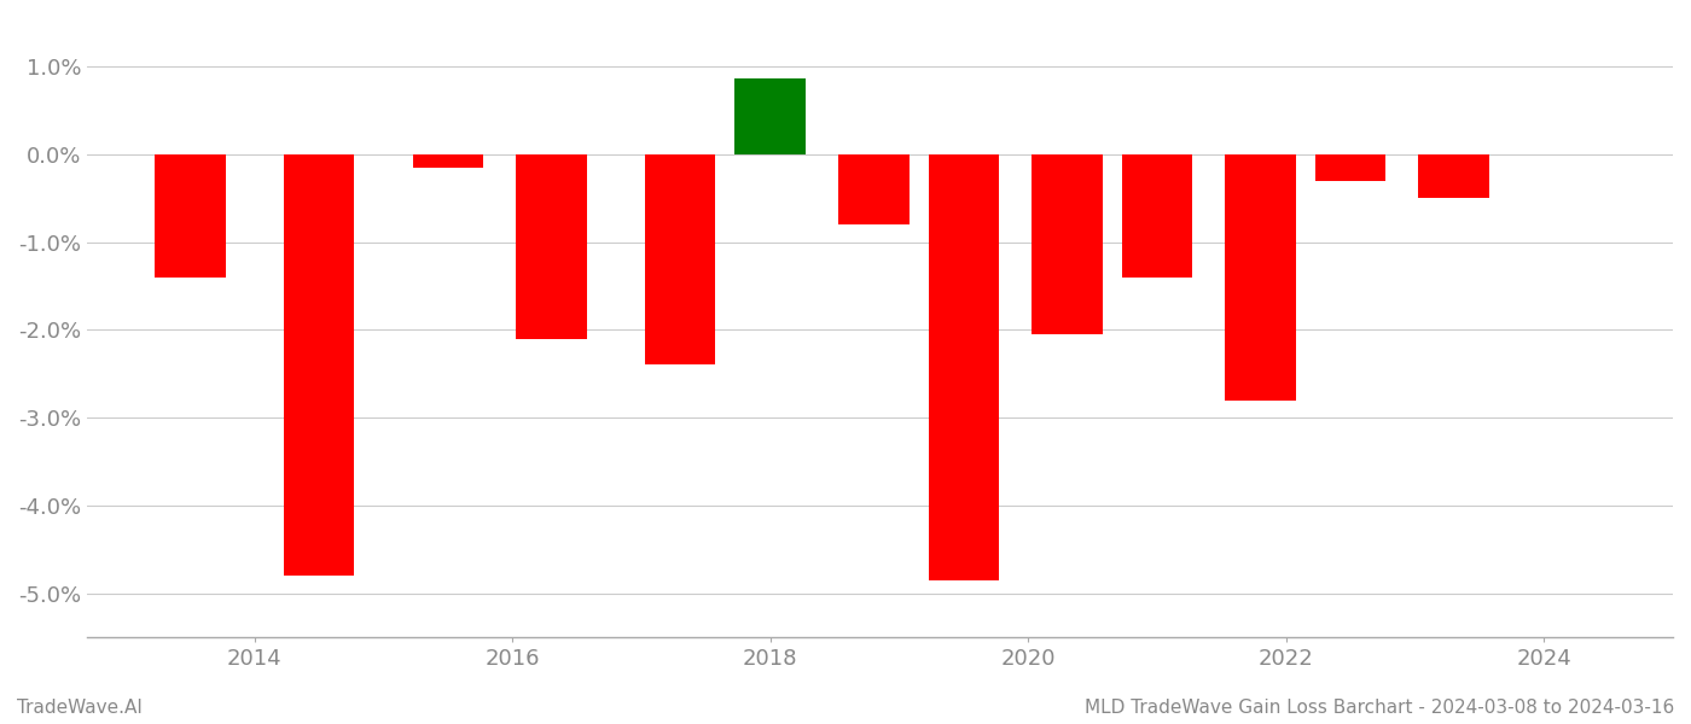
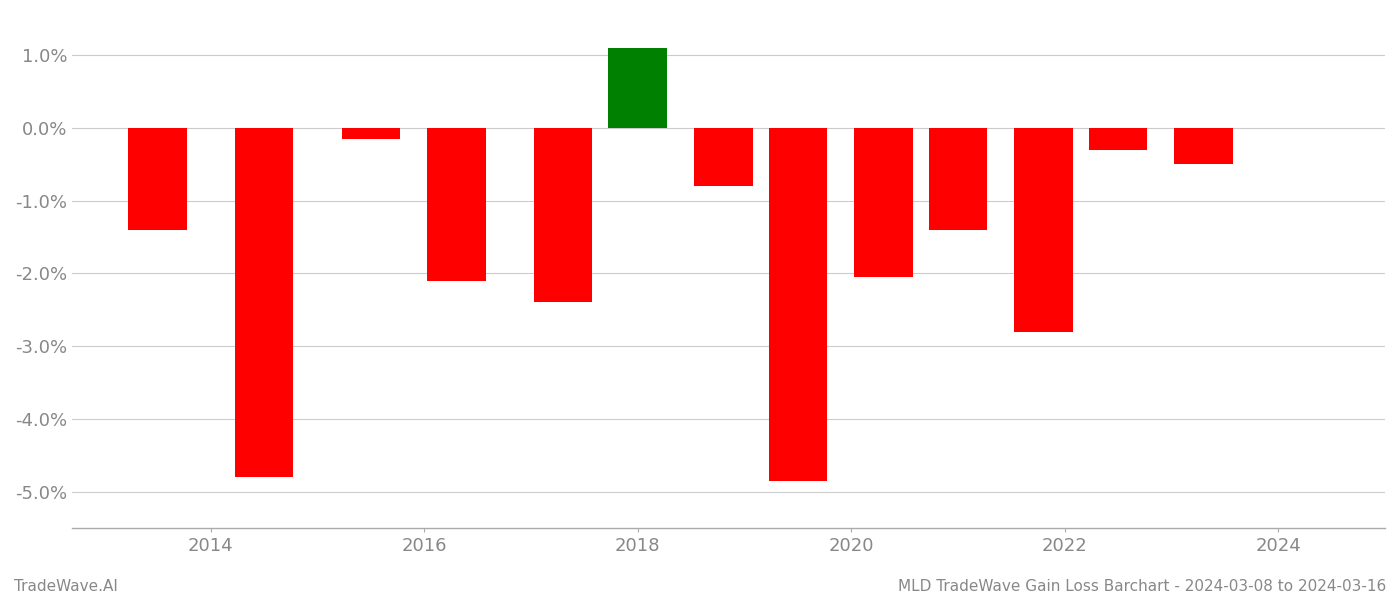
2018: 0.86% -> 1.10%
